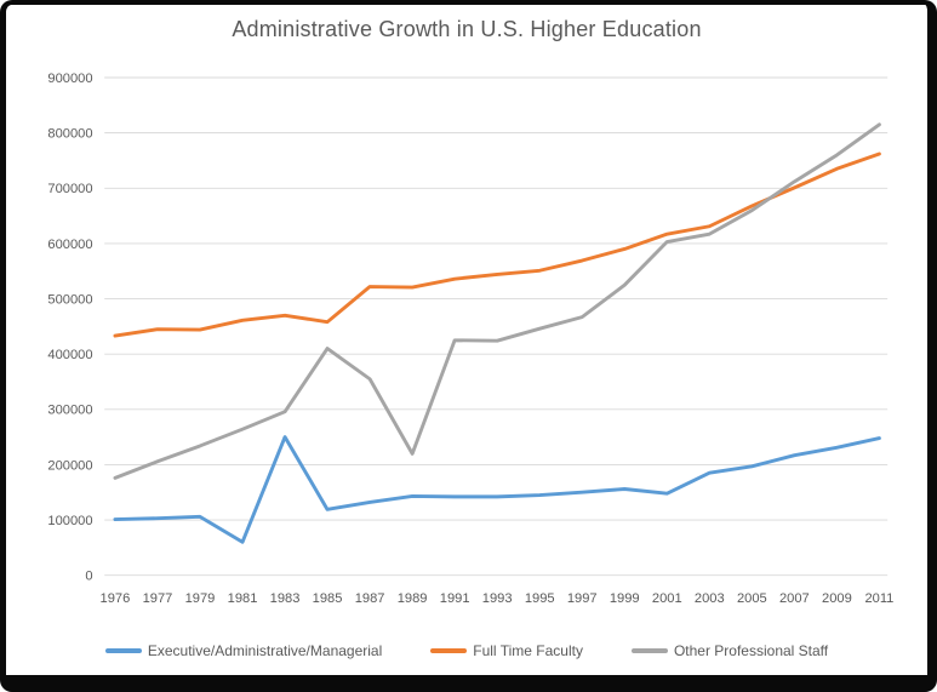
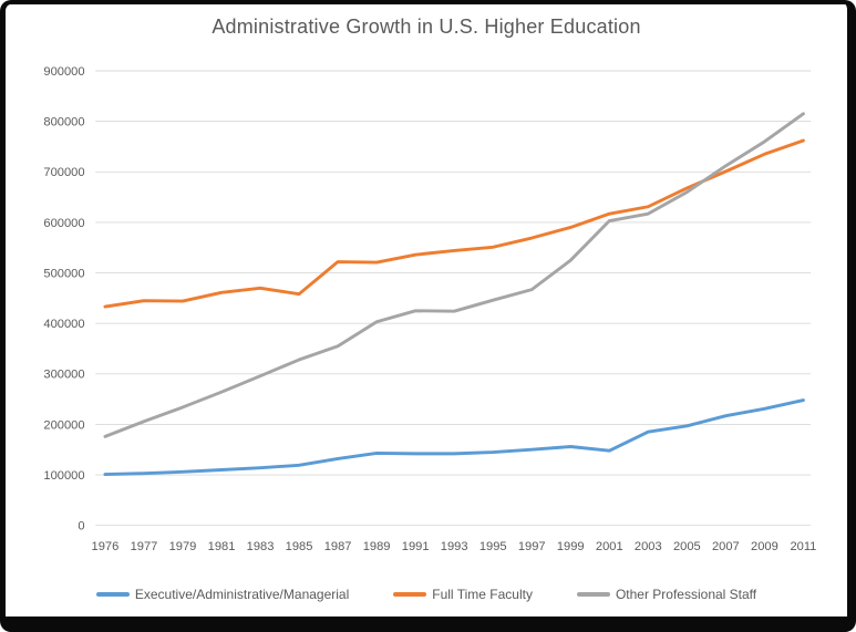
Executive/Administrative/Managerial/1981: 60000 -> 110000
Executive/Administrative/Managerial/1983: 250000 -> 110000
Other Professional Staff/1985: 410000 -> 330000
Other Professional Staff/1989: 220000 -> 400000
